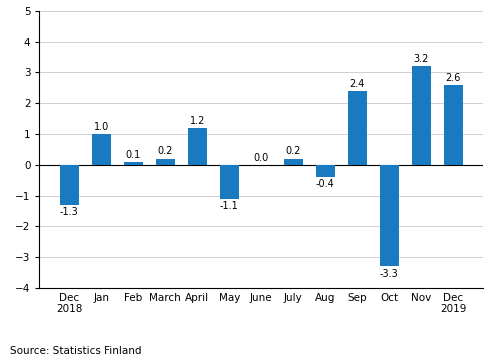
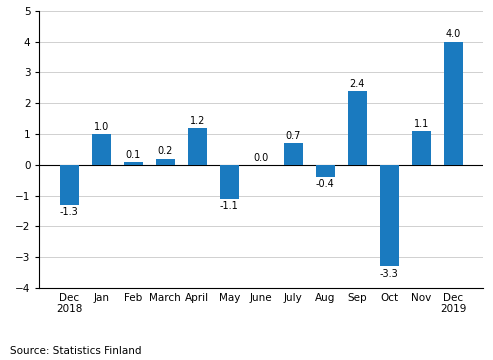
July: 0.2 -> 0.7
Nov: 3.2 -> 1.1
Dec 2019: 2.6 -> 4.0
